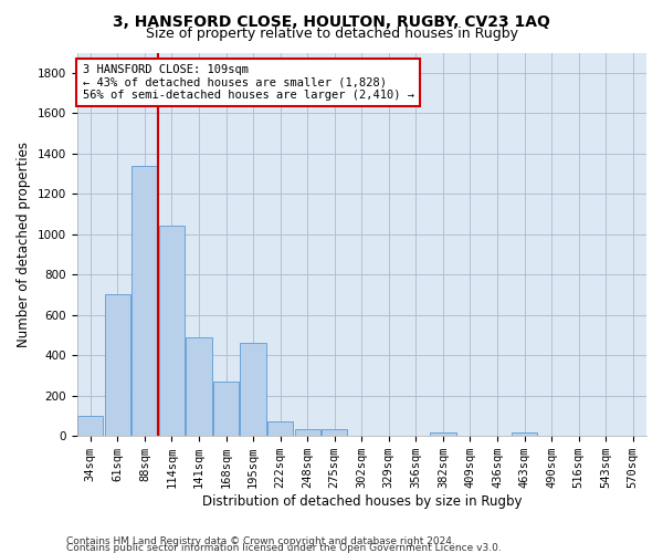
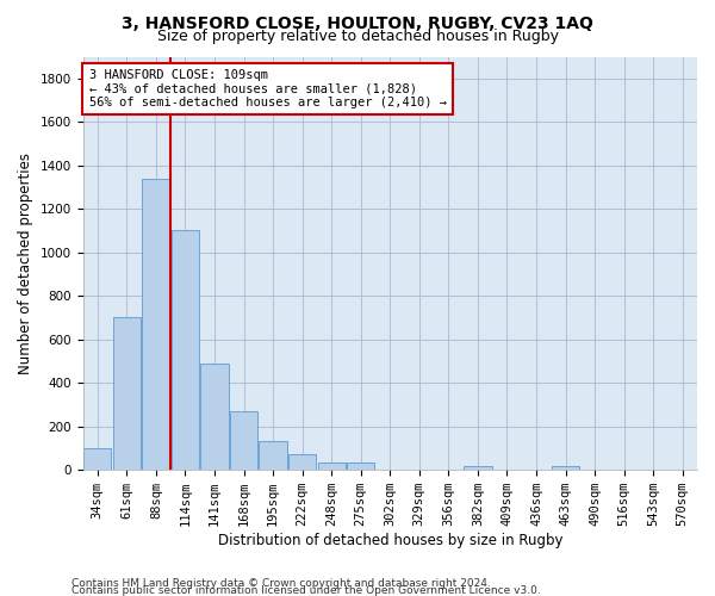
114sqm: 1040 -> 1100
195sqm: 460 -> 140
